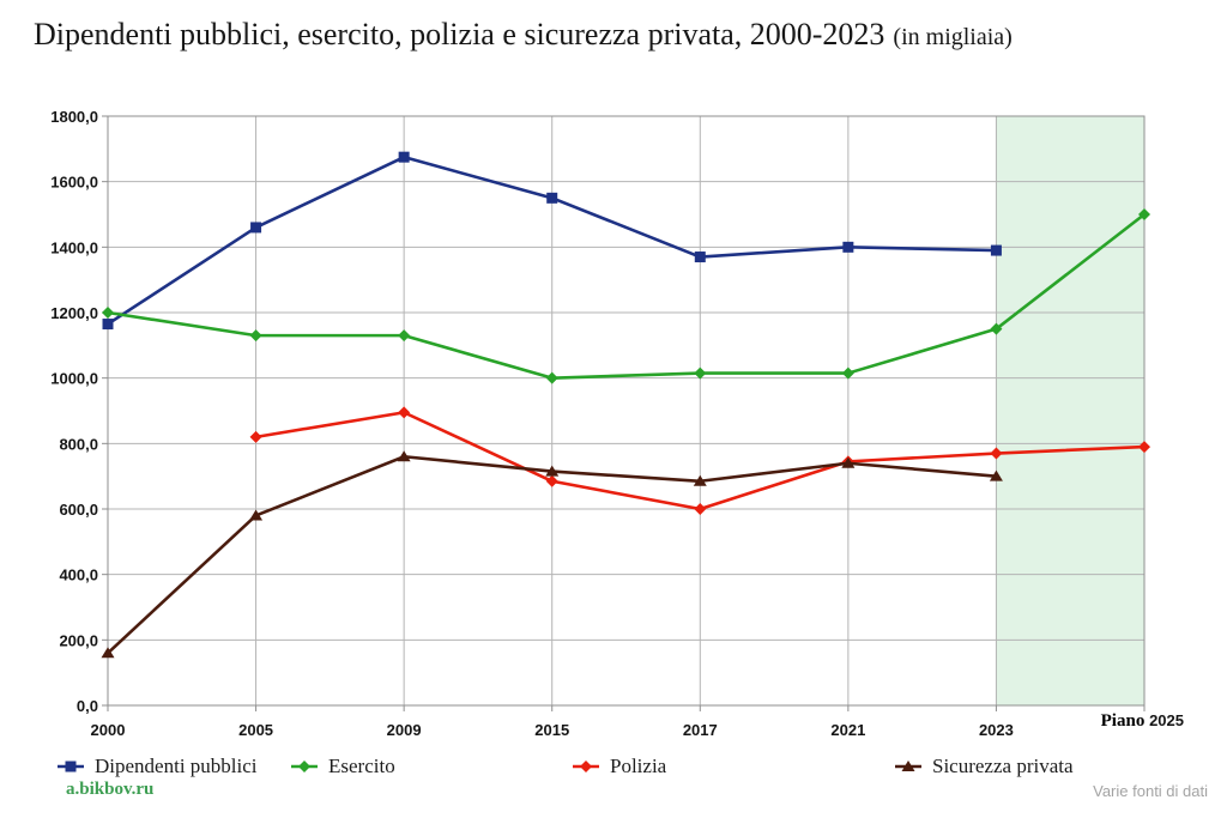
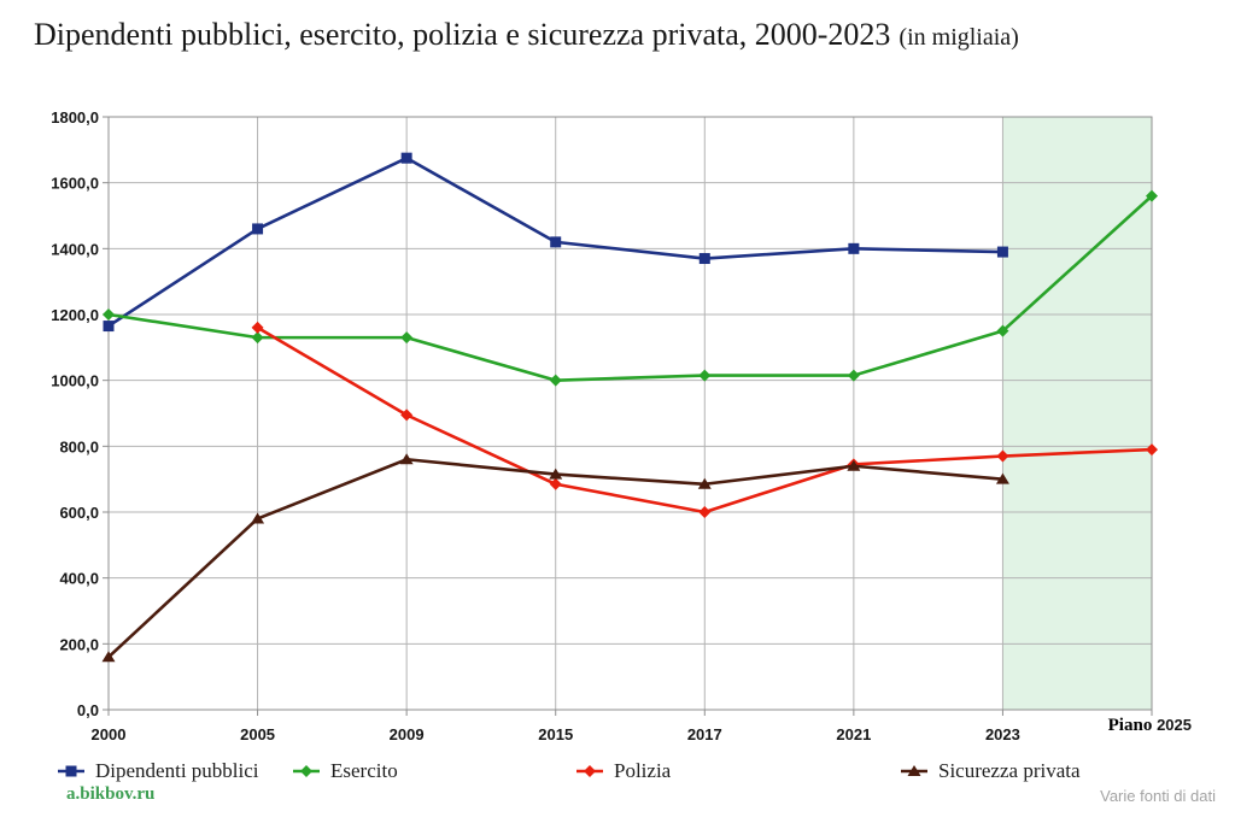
Polizia/2005: 820 -> 1160
Dipendenti pubblici/2015: 1550 -> 1420
Esercito/Piano 2025: 1500 -> 1560
